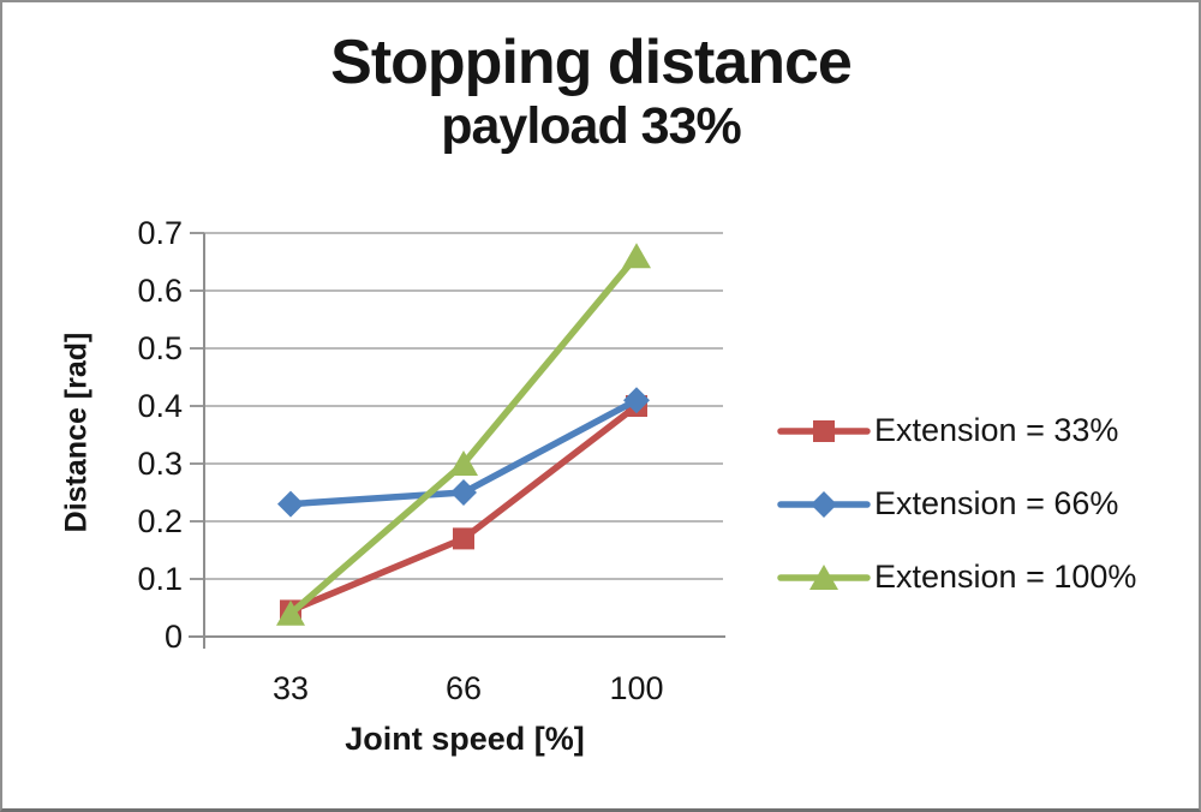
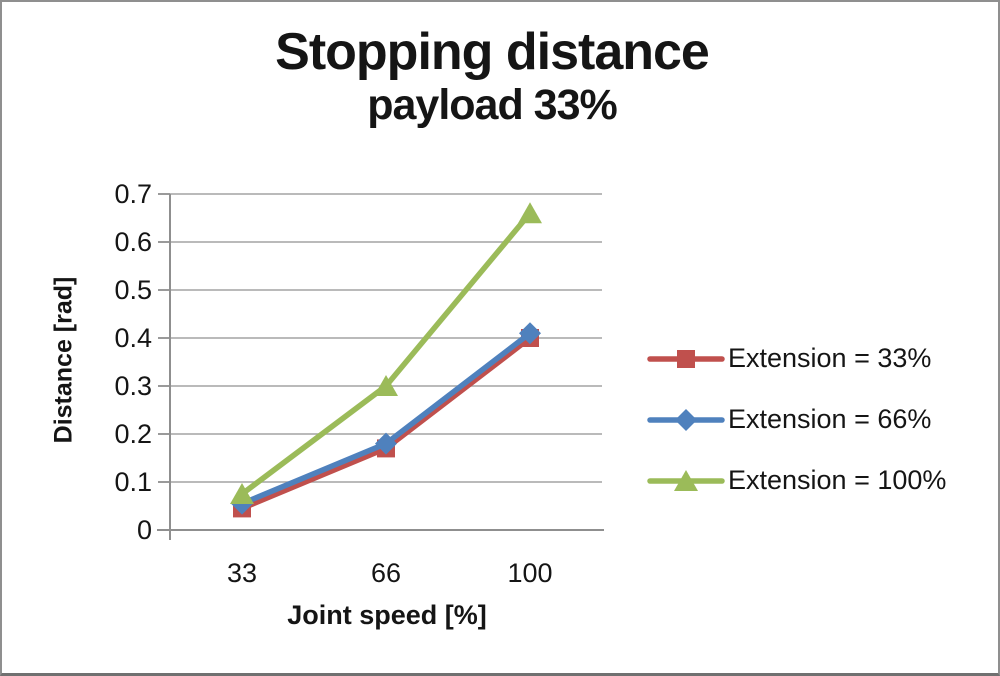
Extension = 66%/33: 0.23 -> 0.06
Extension = 100%/33: 0.04 -> 0.07
Extension = 66%/66: 0.25 -> 0.18
